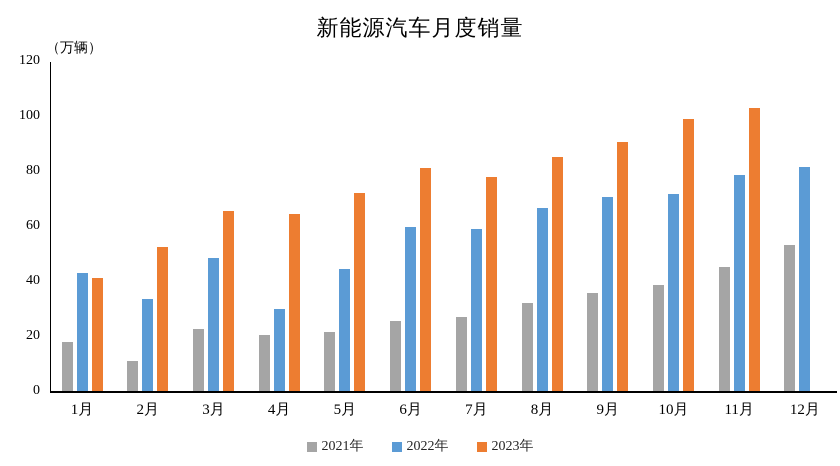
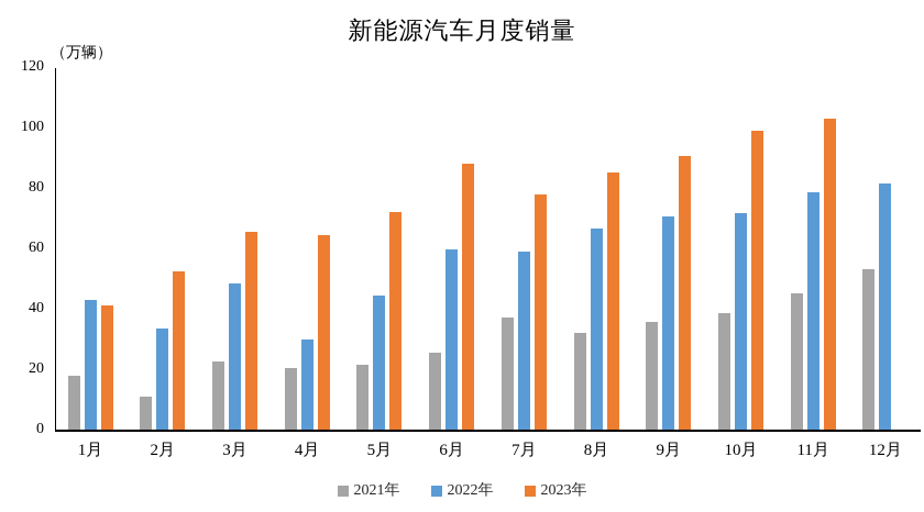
2023年/6月: 81 -> 88
2021年/7月: 27 -> 37
